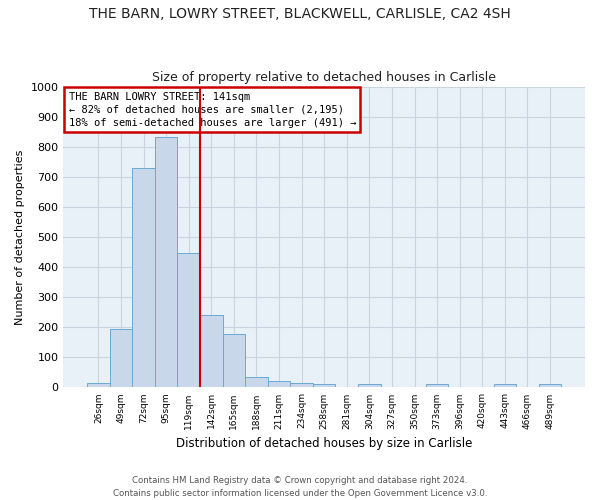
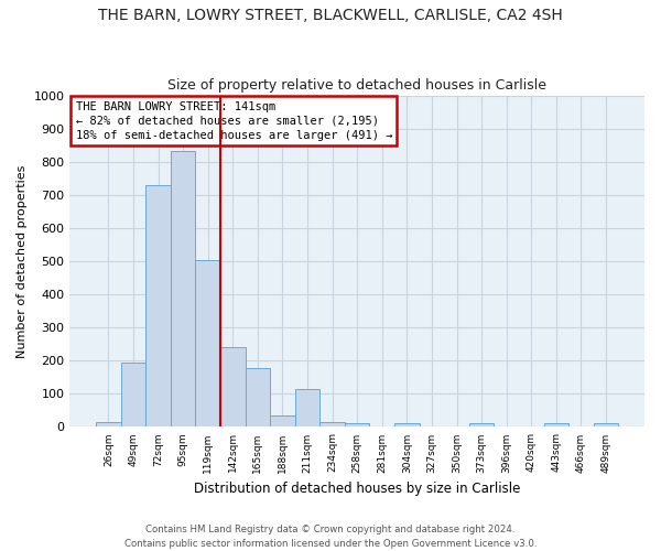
119sqm: 448 -> 505
211sqm: 20 -> 115
